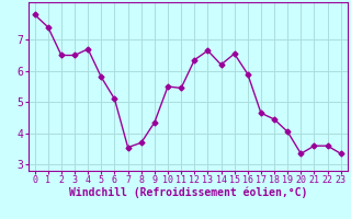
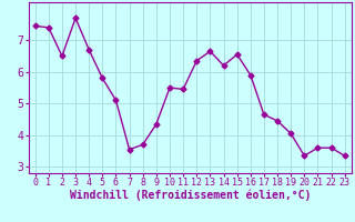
0: 7.80 -> 7.45
3: 6.50 -> 7.70
